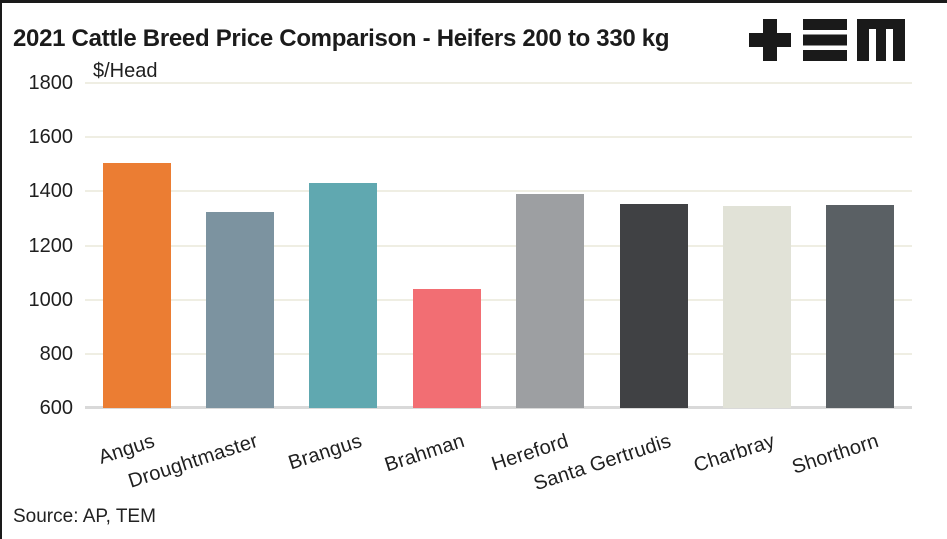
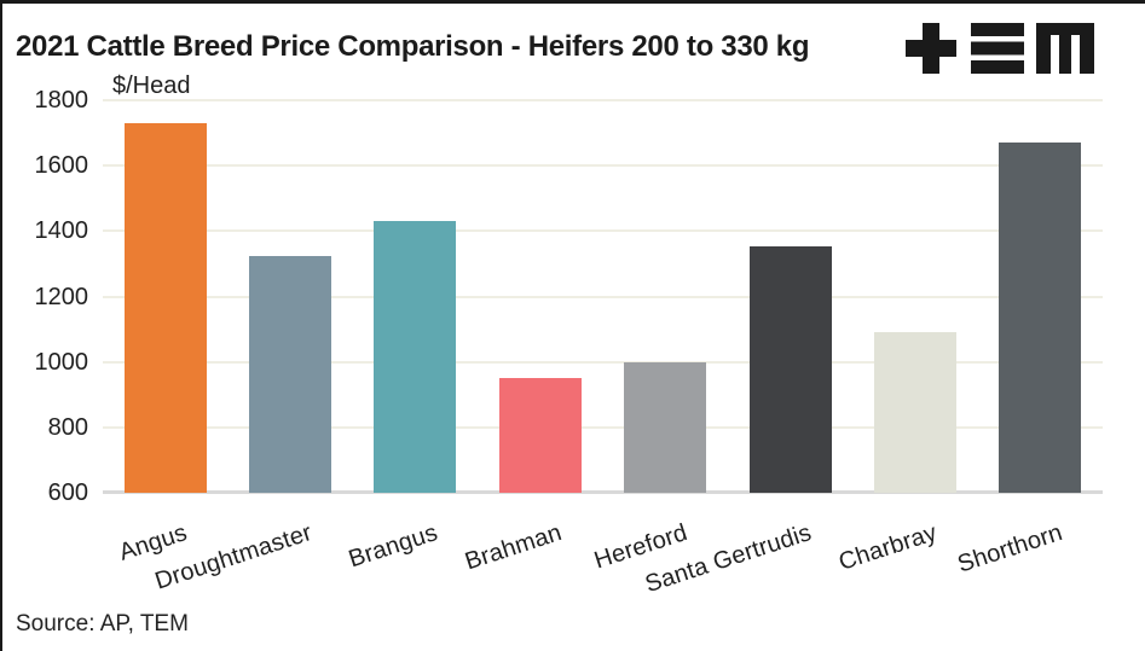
Angus: 1500 -> 1730
Brahman: 1040 -> 950
Hereford: 1390 -> 1000
Charbray: 1340 -> 1090
Shorthorn: 1350 -> 1670
